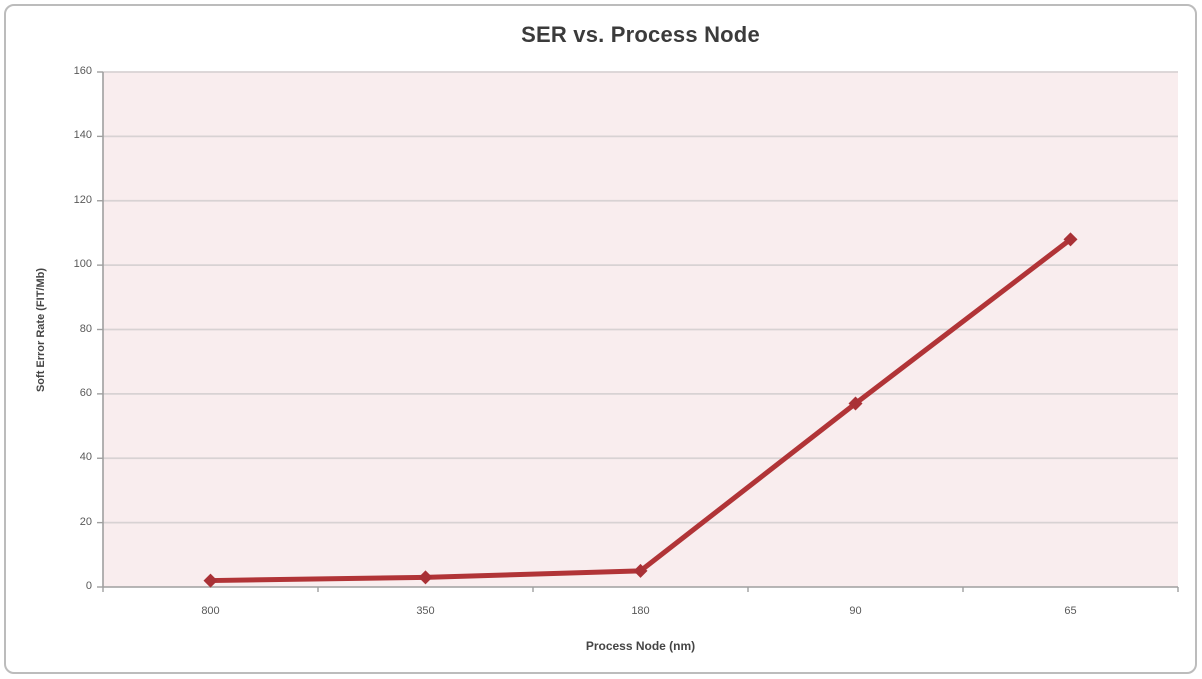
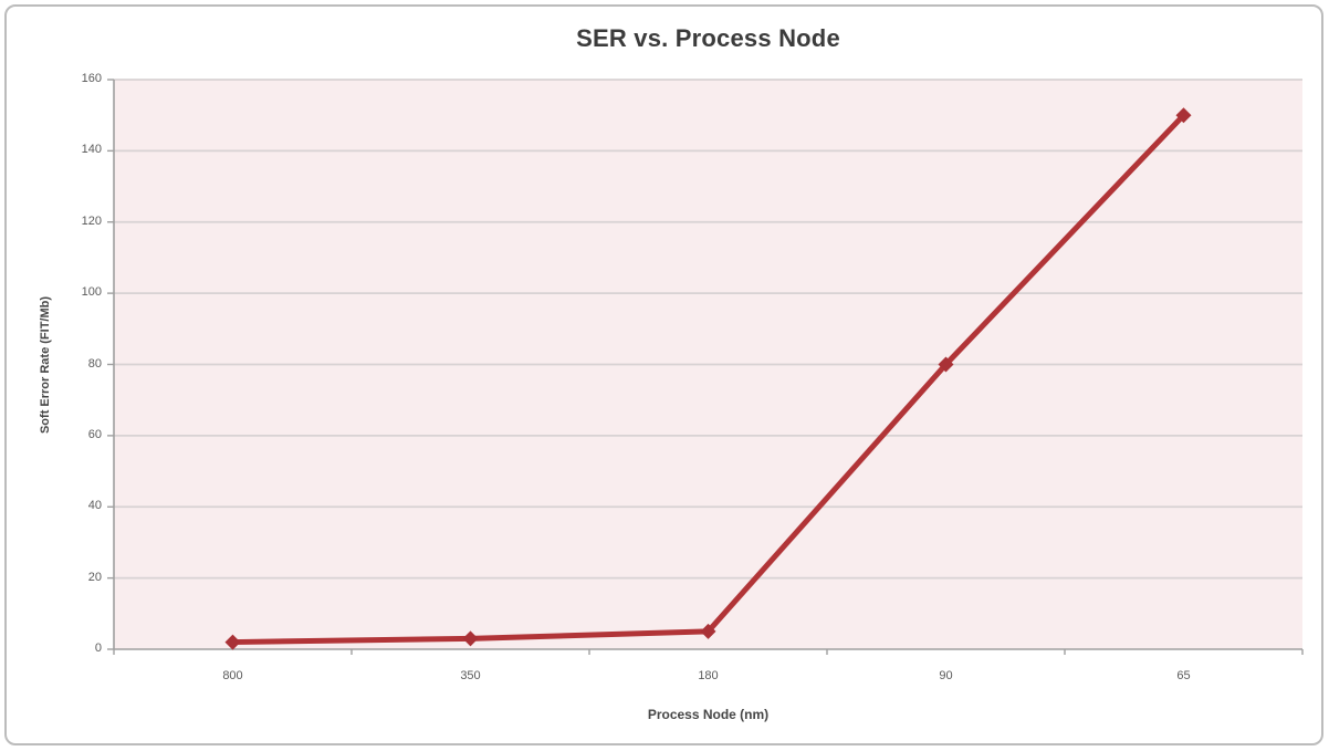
90: 57 -> 80
65: 108 -> 150
